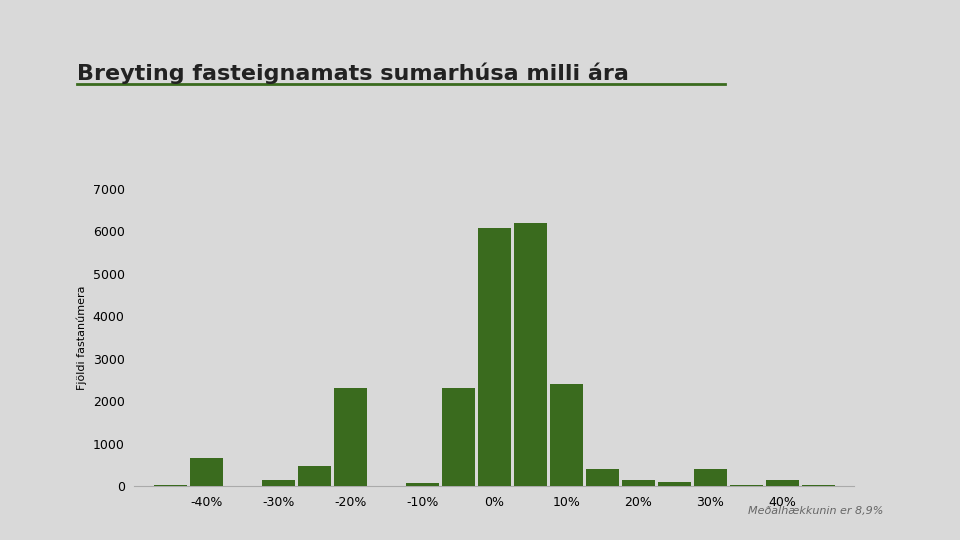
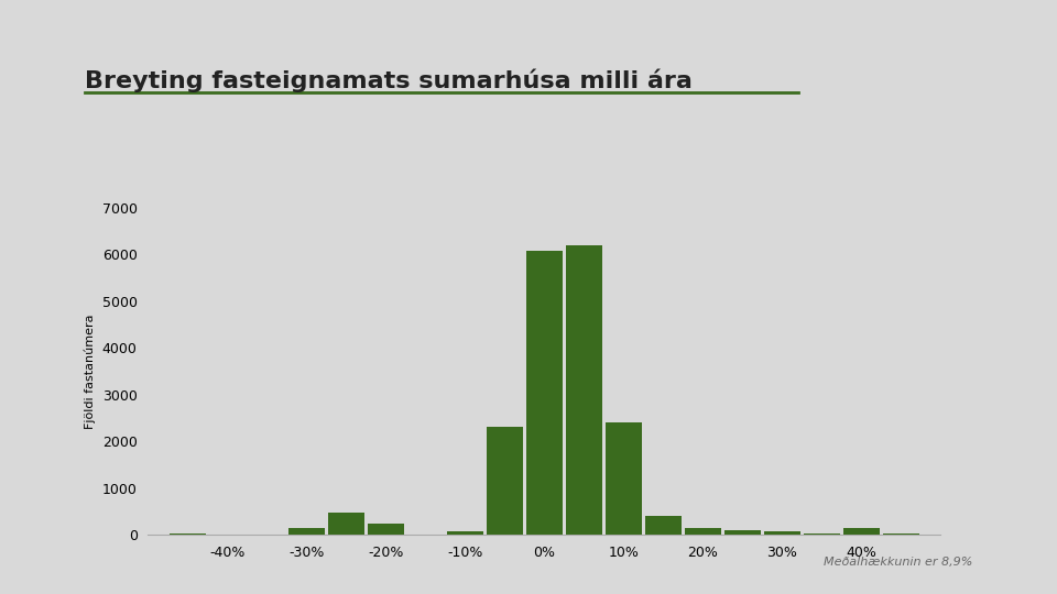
-40%: 650 -> 10
-20%: 2300 -> 230
30%: 400 -> 60
